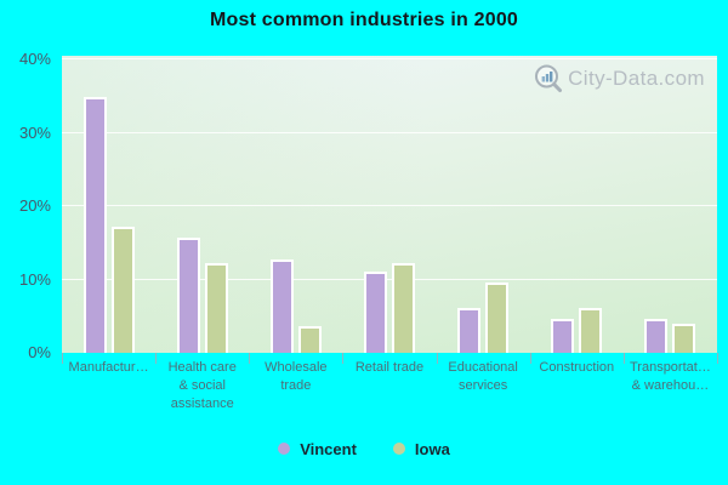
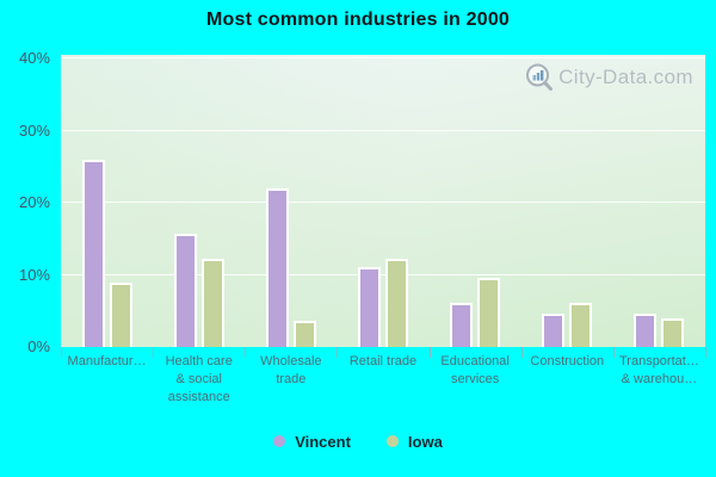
Vincent/Manufactur…: 35% -> 26%
Iowa/Manufactur…: 17% -> 9%
Vincent/Wholesale trade: 13% -> 22%
